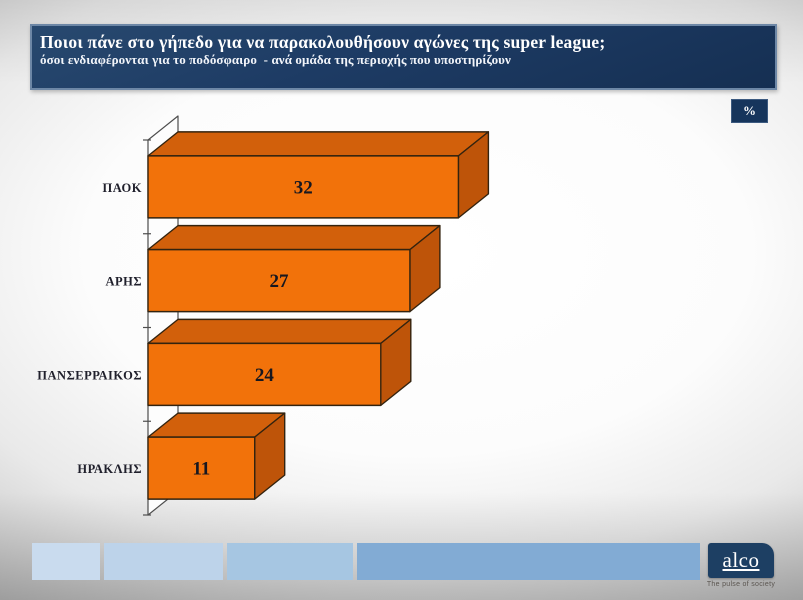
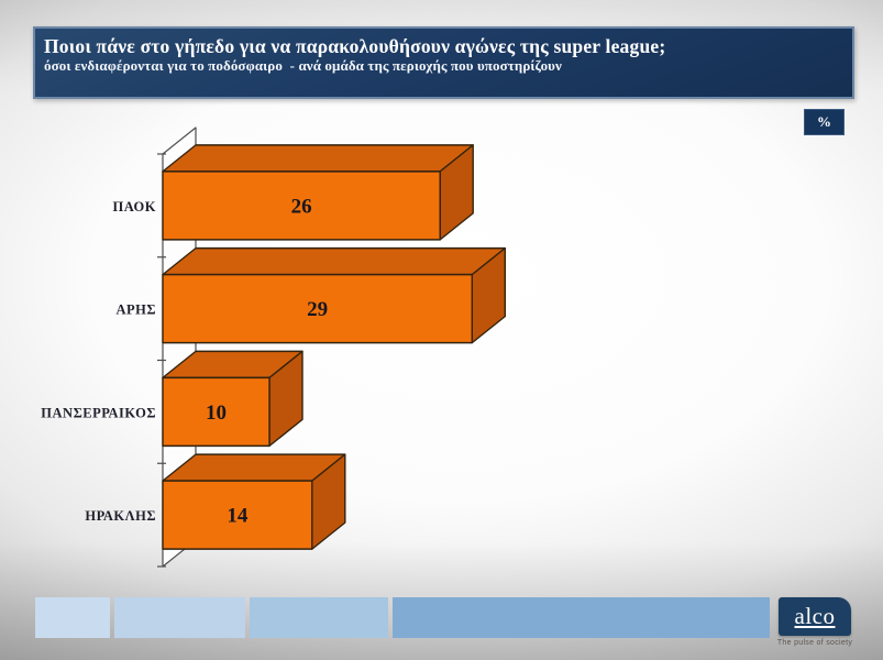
ΠΑΟΚ: 32 -> 26
ΑΡΗΣ: 27 -> 29
ΠΑΝΣΕΡΡΑΙΚΟΣ: 24 -> 10
ΗΡΑΚΛΗΣ: 11 -> 14
